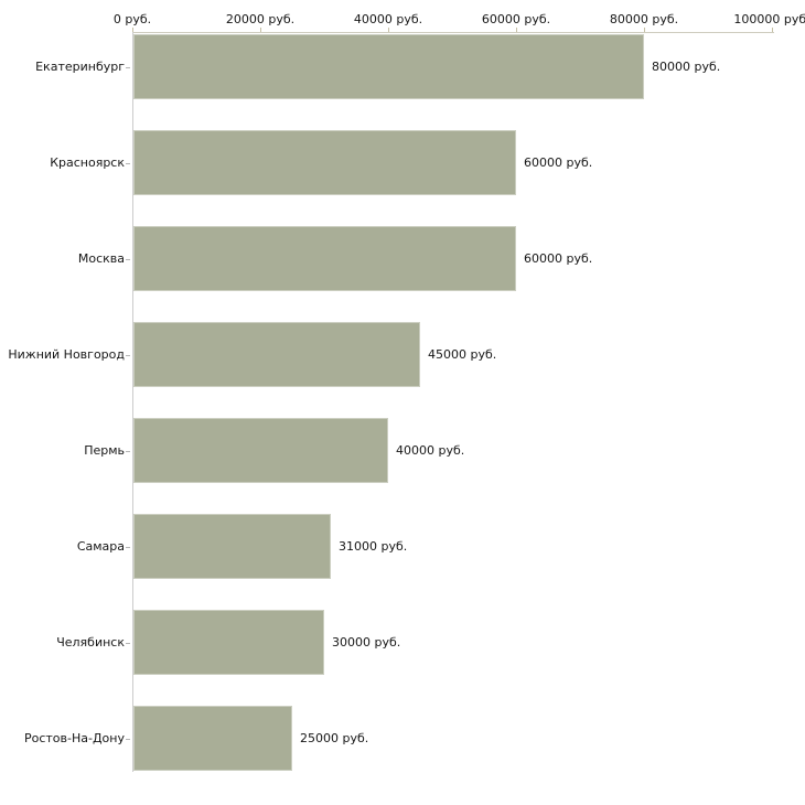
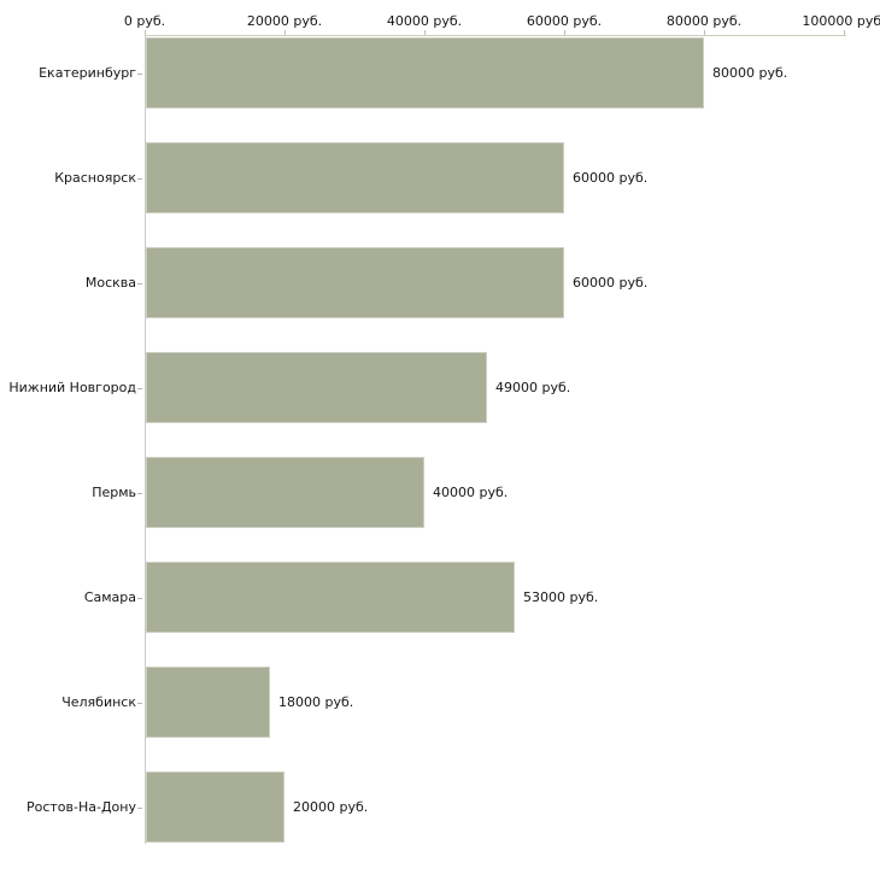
Нижний Новгород: 45000 -> 49000
Самара: 31000 -> 53000
Челябинск: 30000 -> 18000
Ростов-На-Дону: 25000 -> 20000
